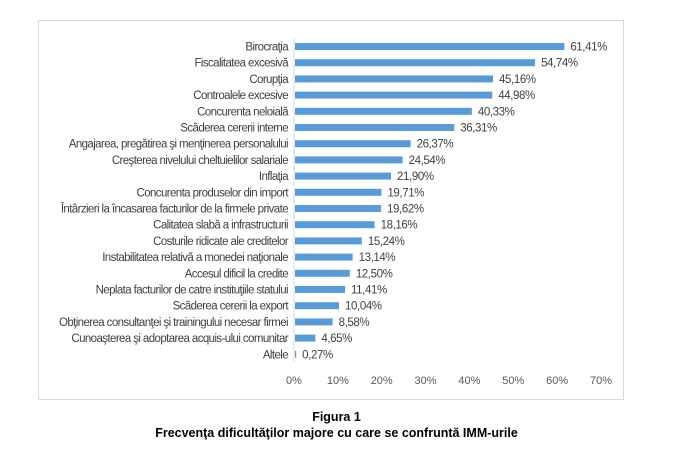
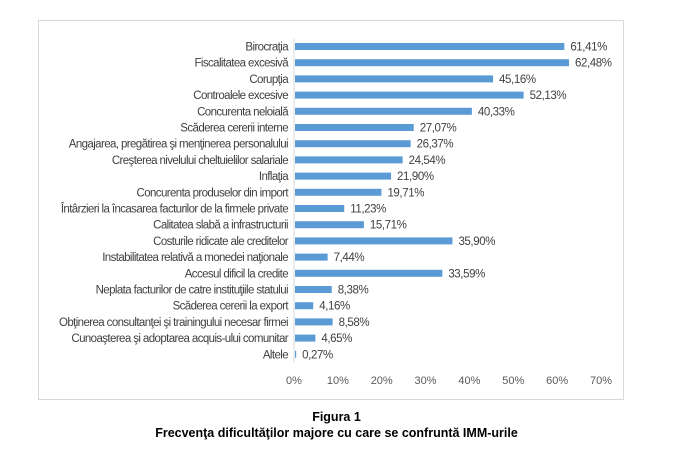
Fiscalitatea excesivă: 54,74% -> 62,48%
Controalele excesive: 44,98% -> 52,13%
Scăderea cererii interne: 36,31% -> 27,07%
Întârzieri la încasarea facturilor de la firmele private: 19,62% -> 11,23%
Calitatea slabă a infrastructurii: 18,16% -> 15,71%
Costurile ridicate ale creditelor: 15,24% -> 35,90%
Instabilitatea relativă a monedei naţionale: 13,14% -> 7,44%
Accesul dificil la credite: 12,50% -> 33,59%
Neplata facturilor de catre instituţiile statului: 11,41% -> 8,38%
Scăderea cererii la export: 10,04% -> 4,16%
